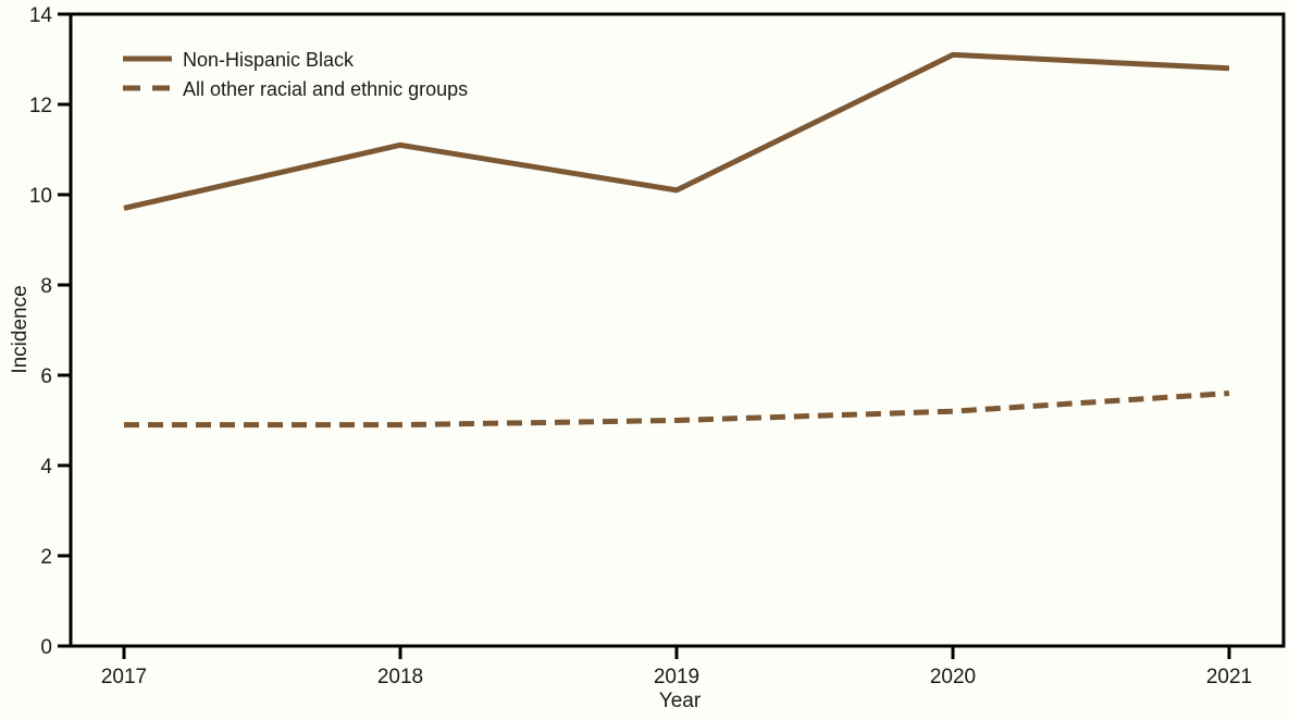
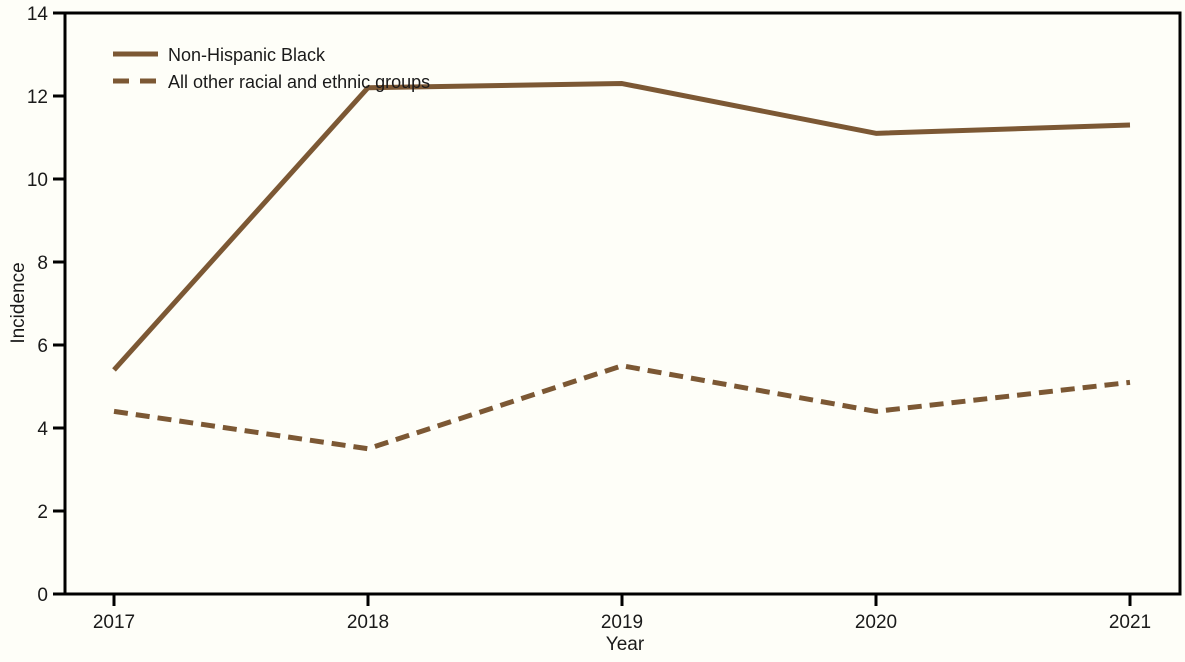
Non-Hispanic Black/2017: 9.7 -> 5.4
All other racial and ethnic groups/2017: 4.9 -> 4.4
Non-Hispanic Black/2018: 11.1 -> 12.2
All other racial and ethnic groups/2018: 4.9 -> 3.5
Non-Hispanic Black/2019: 10.1 -> 12.3
All other racial and ethnic groups/2019: 5.0 -> 5.5
Non-Hispanic Black/2020: 13.1 -> 11.1
All other racial and ethnic groups/2020: 5.2 -> 4.4
Non-Hispanic Black/2021: 12.8 -> 11.3
All other racial and ethnic groups/2021: 5.6 -> 5.1
